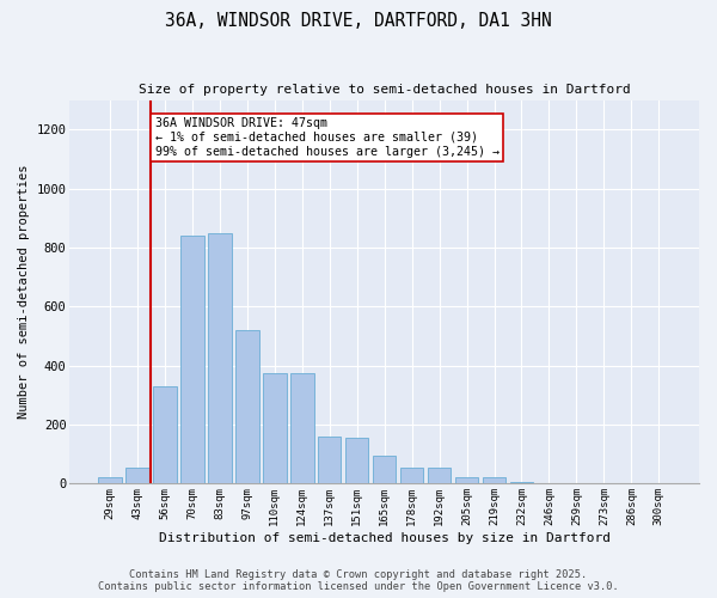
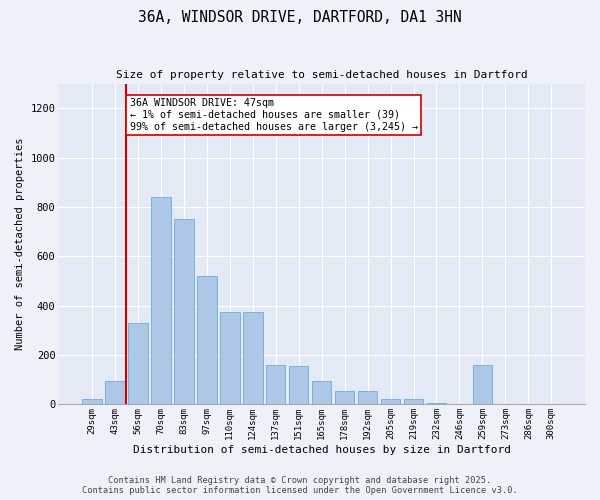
43sqm: 55 -> 95
83sqm: 850 -> 750
259sqm: 2 -> 160
